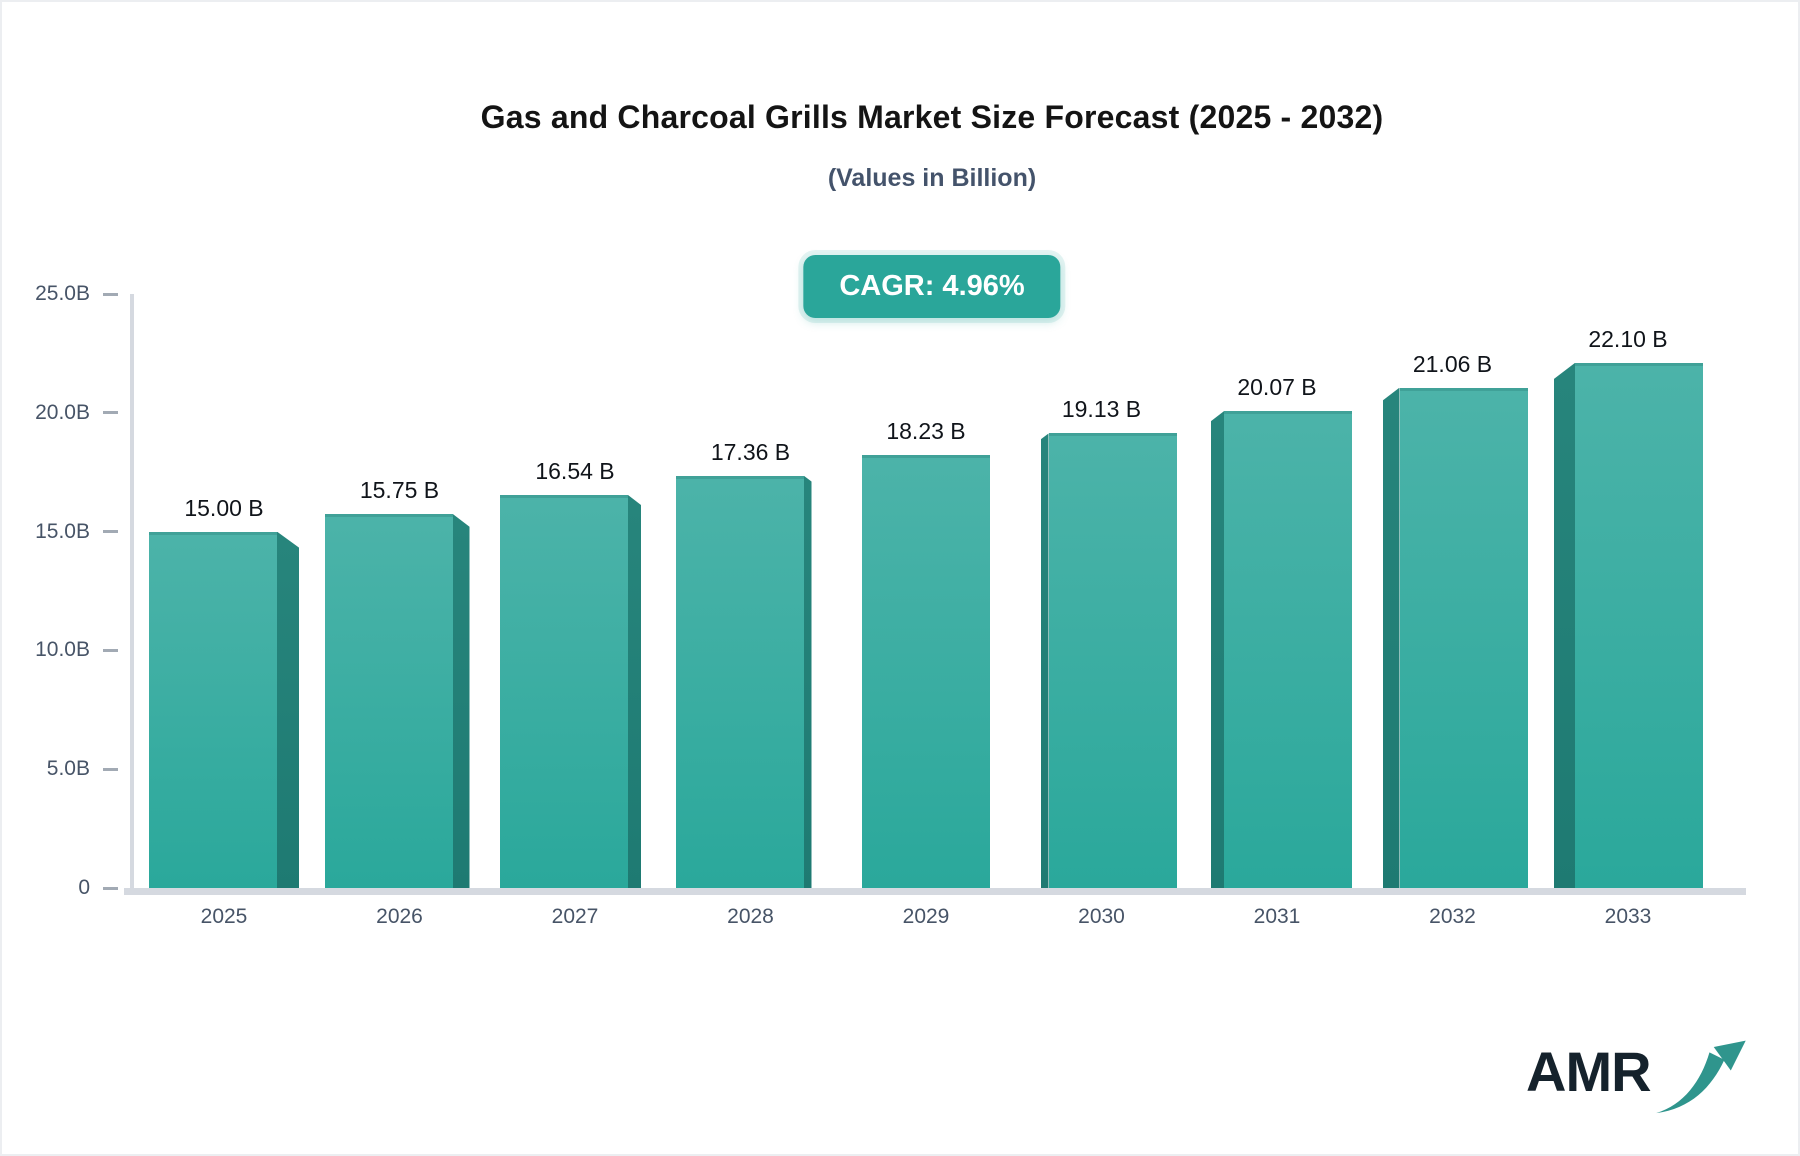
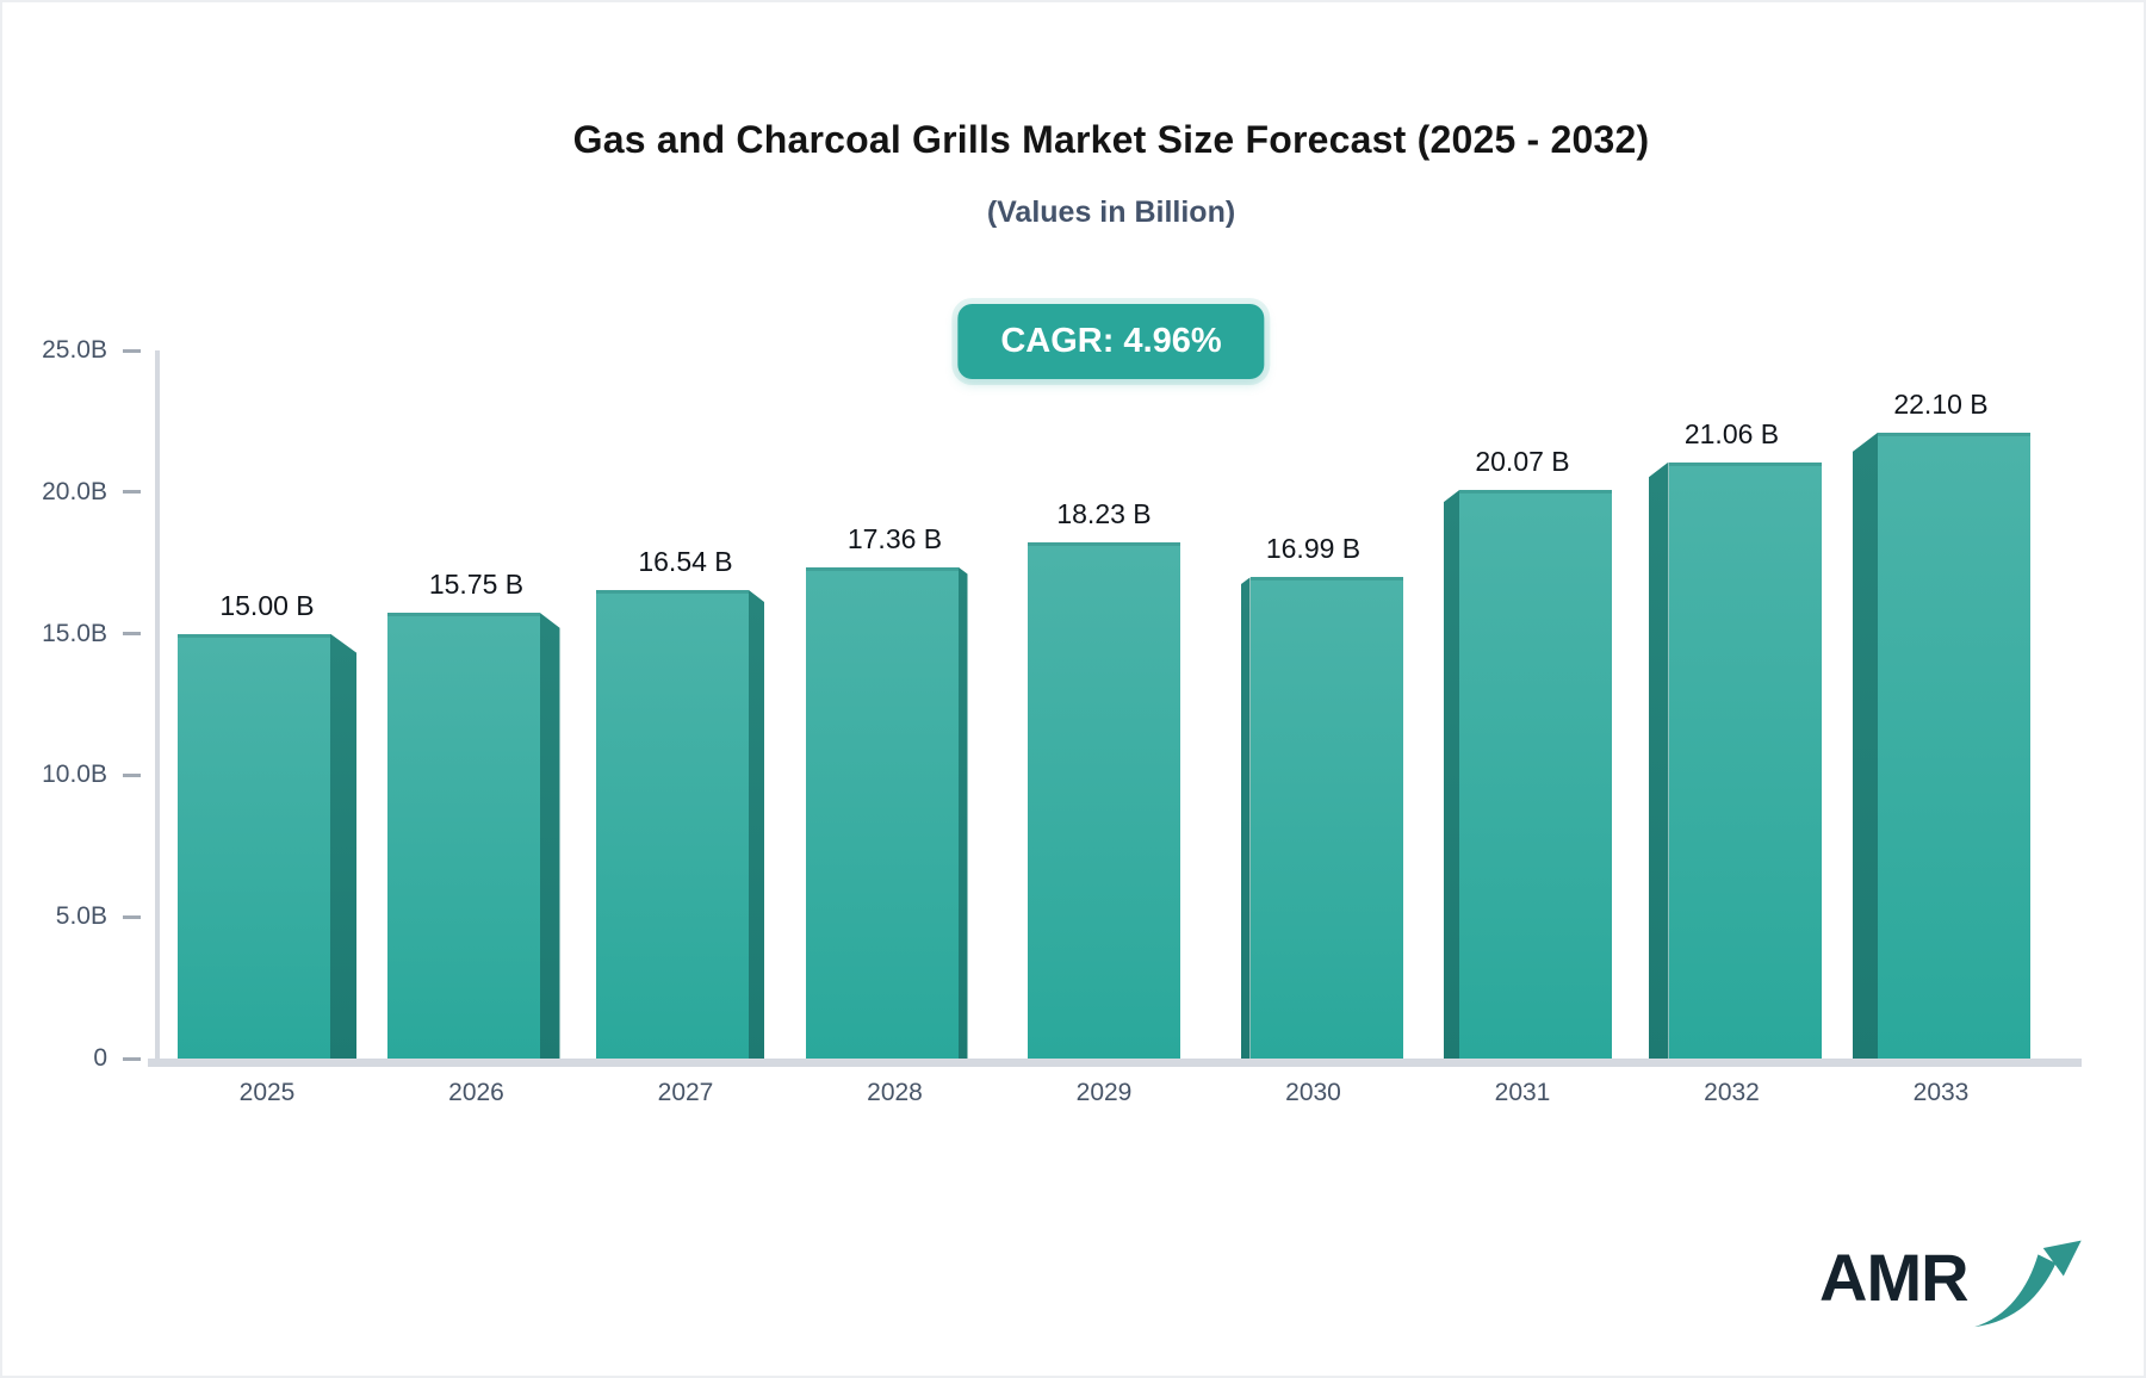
2030: 19.13 -> 16.99
